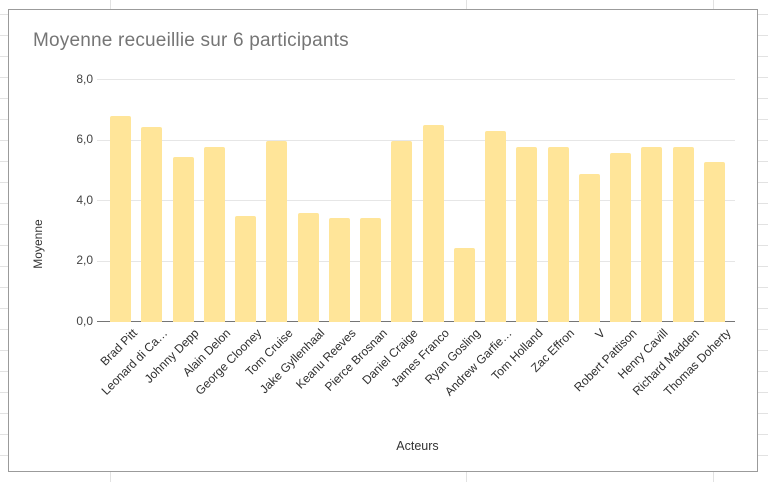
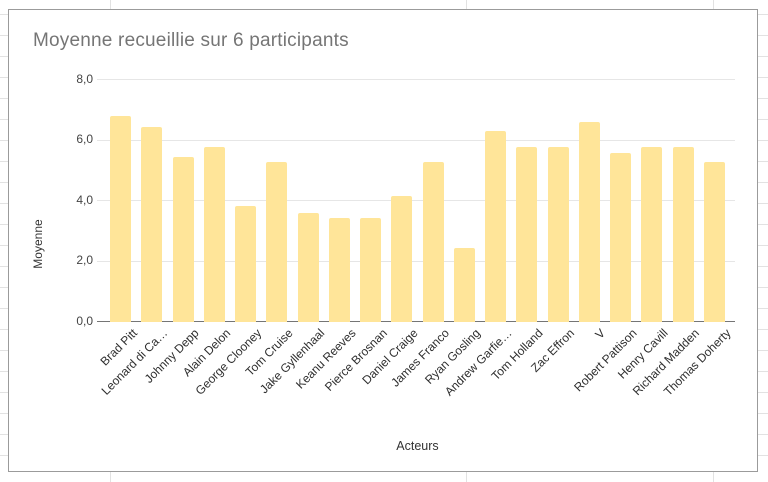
George Clooney: 3,5 -> 3,9
Tom Cruise: 6,0 -> 5,3
Daniel Craige: 6,0 -> 4,2
James Franco: 6,5 -> 5,3
V: 4,9 -> 6,6
